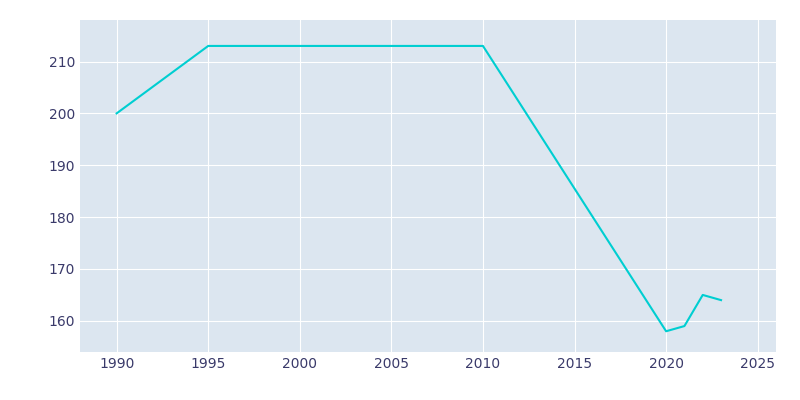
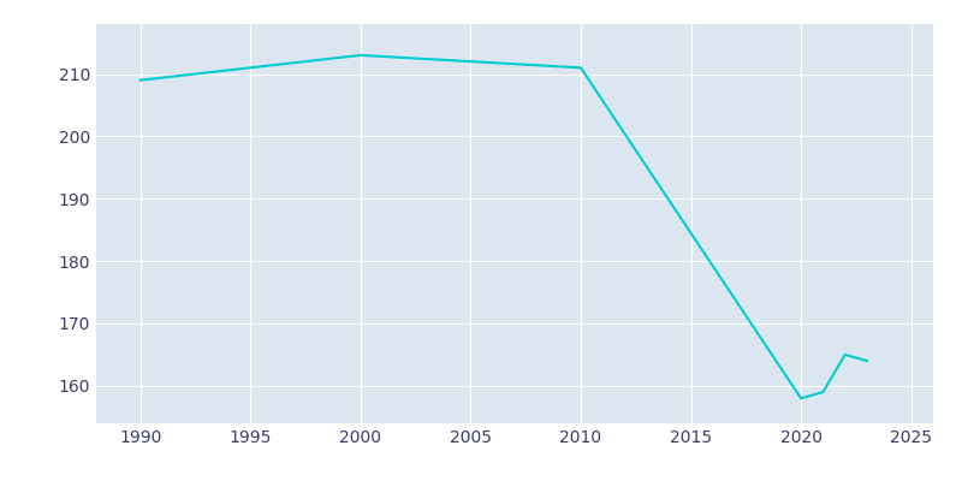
1990: 200 -> 209
1995: 213 -> 211
2010: 213 -> 211
